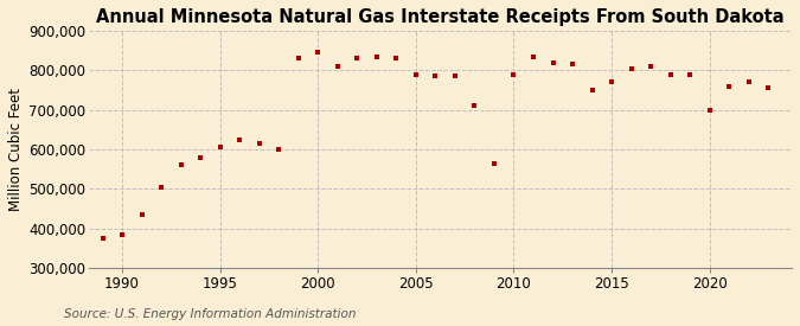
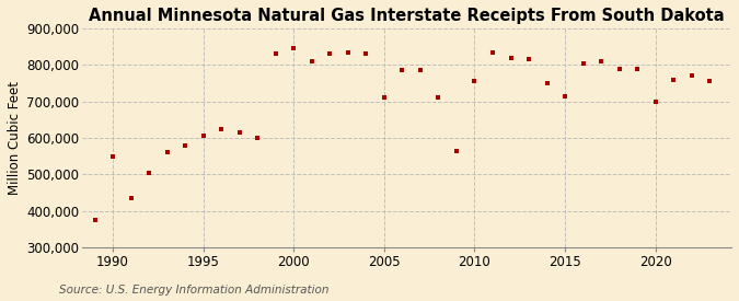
1990: 385,000 -> 550,000
2005: 790,000 -> 710,000
2010: 790,000 -> 755,000
2015: 770,000 -> 715,000
